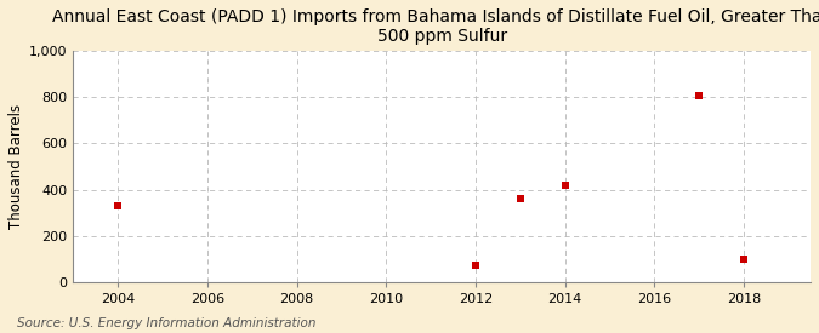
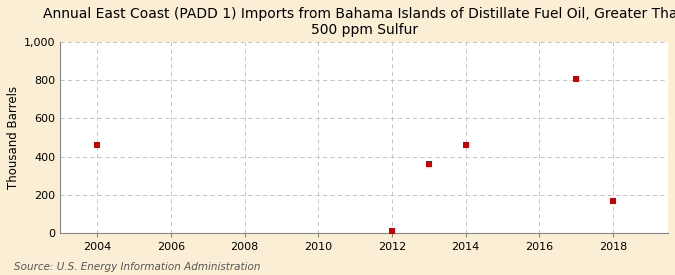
2004: 330 -> 460
2012: 70 -> 10
2014: 420 -> 460
2018: 100 -> 160
